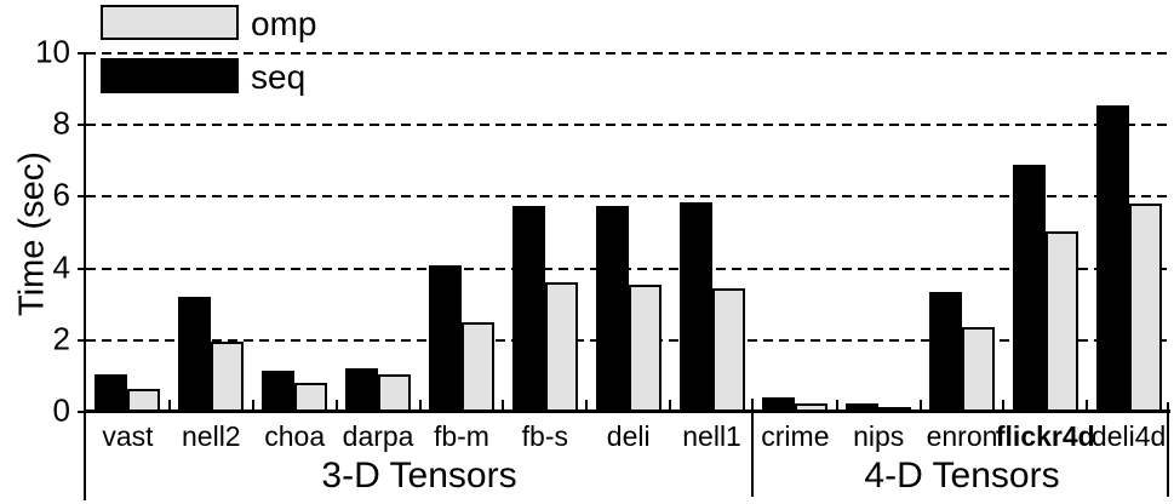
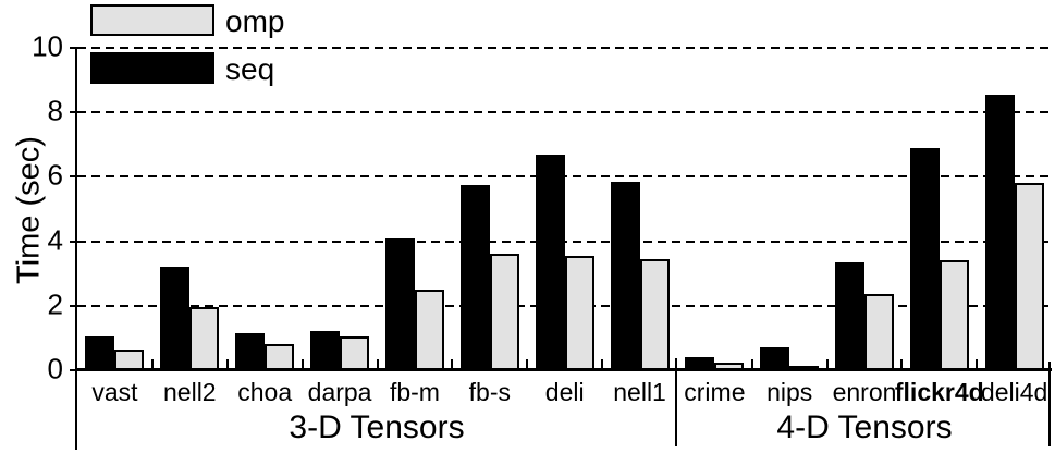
seq/deli: 5.8 -> 6.7
seq/nips: 0.2 -> 0.7
omp/flickr4d: 5.0 -> 3.4
